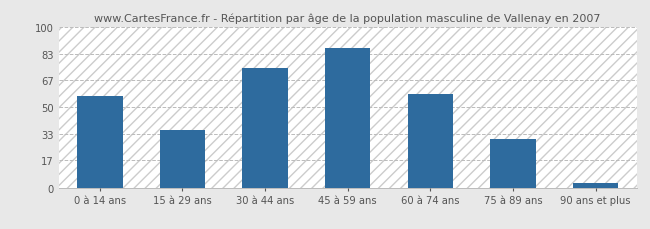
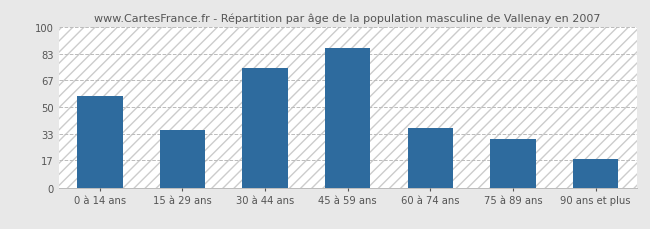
60 à 74 ans: 58 -> 37
90 ans et plus: 3 -> 18
